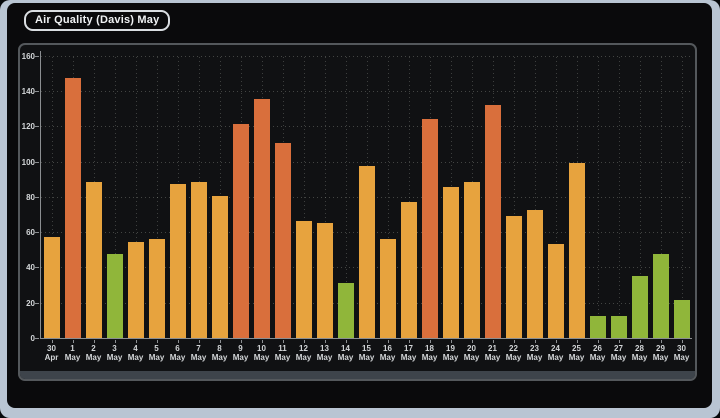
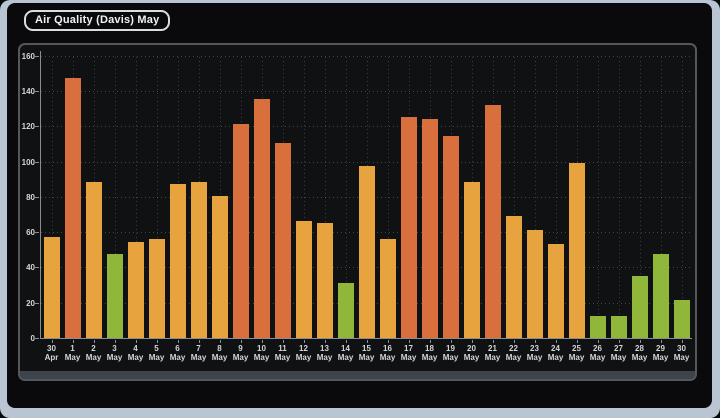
17 May: 78 -> 126
19 May: 86 -> 115
23 May: 73 -> 62
